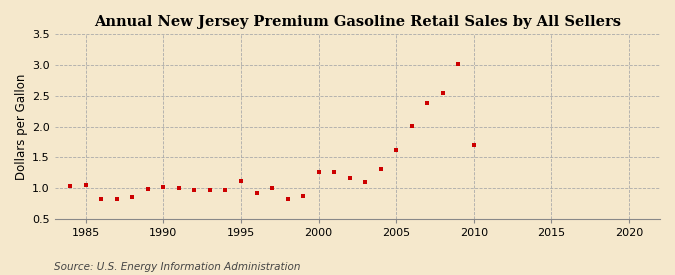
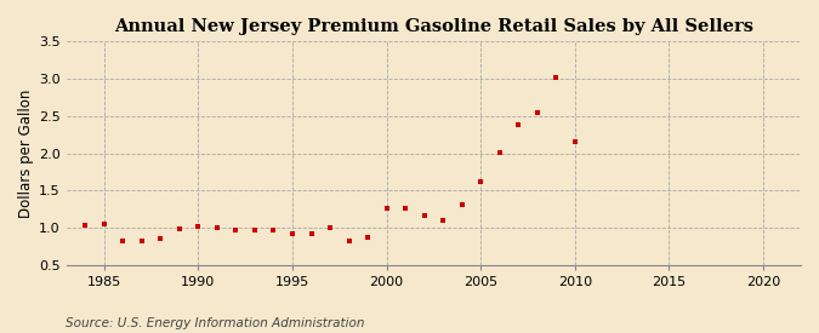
1995: 1.12 -> 0.93
2010: 1.70 -> 2.15
